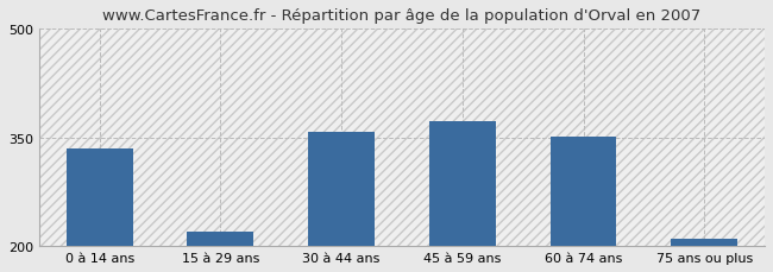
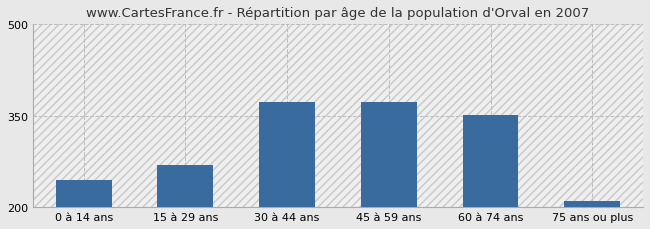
0 à 14 ans: 335 -> 244
15 à 29 ans: 220 -> 270
30 à 44 ans: 358 -> 372
